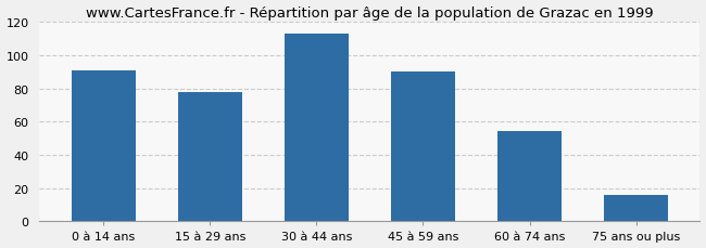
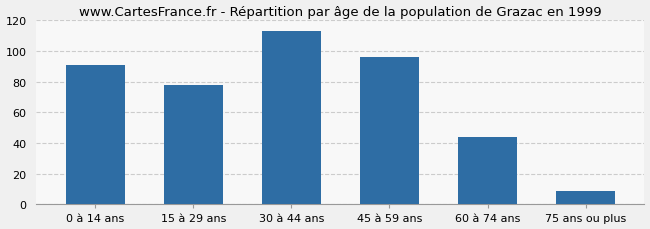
45 à 59 ans: 90 -> 96
60 à 74 ans: 54 -> 44
75 ans ou plus: 16 -> 9
